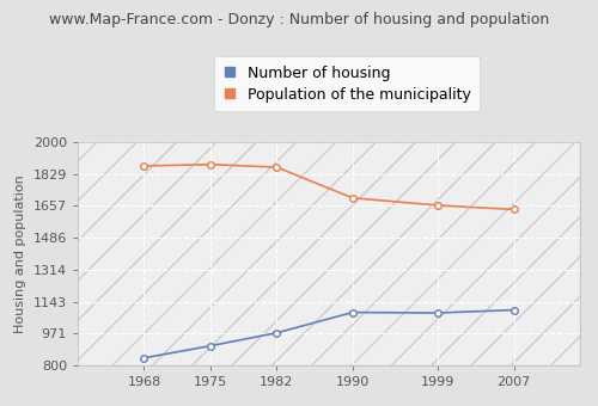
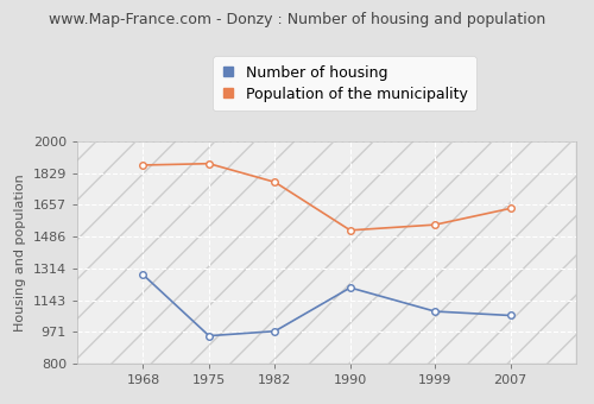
Number of housing/1968: 840 -> 1280
Number of housing/1975: 900 -> 950
Population of the municipality/1982: 1860 -> 1780
Number of housing/1990: 1080 -> 1210
Population of the municipality/1990: 1700 -> 1520
Population of the municipality/1999: 1660 -> 1550
Number of housing/2007: 1100 -> 1060
